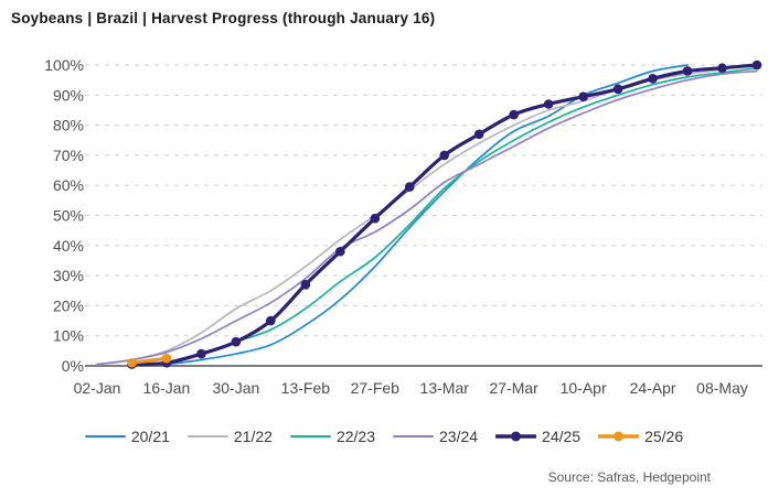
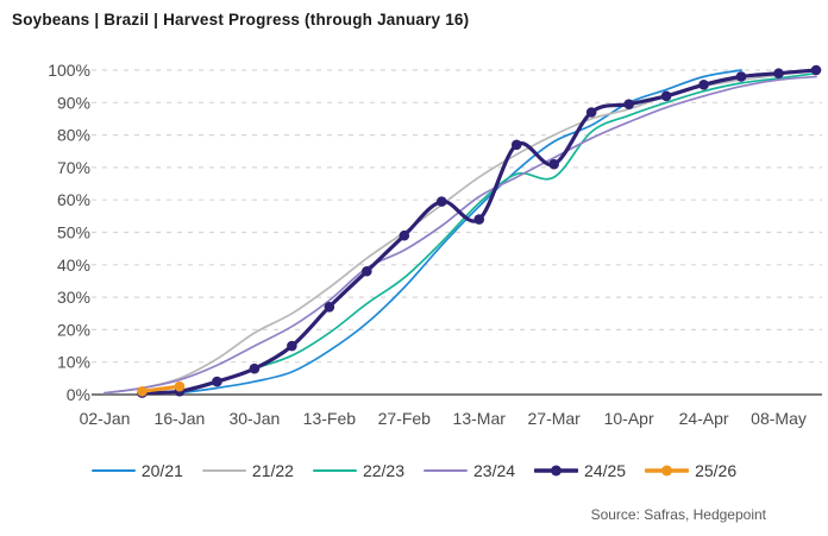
24/25/13-Mar: 70% -> 54%
22/23/27-Mar: 75% -> 67%
24/25/27-Mar: 84% -> 71%
